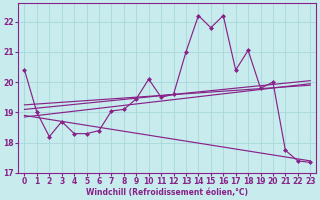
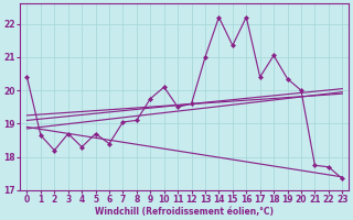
1: 19.00 -> 18.65
5: 18.30 -> 18.70
9: 19.45 -> 19.75
15: 21.80 -> 21.35
19: 19.80 -> 20.35
22: 17.40 -> 17.70
